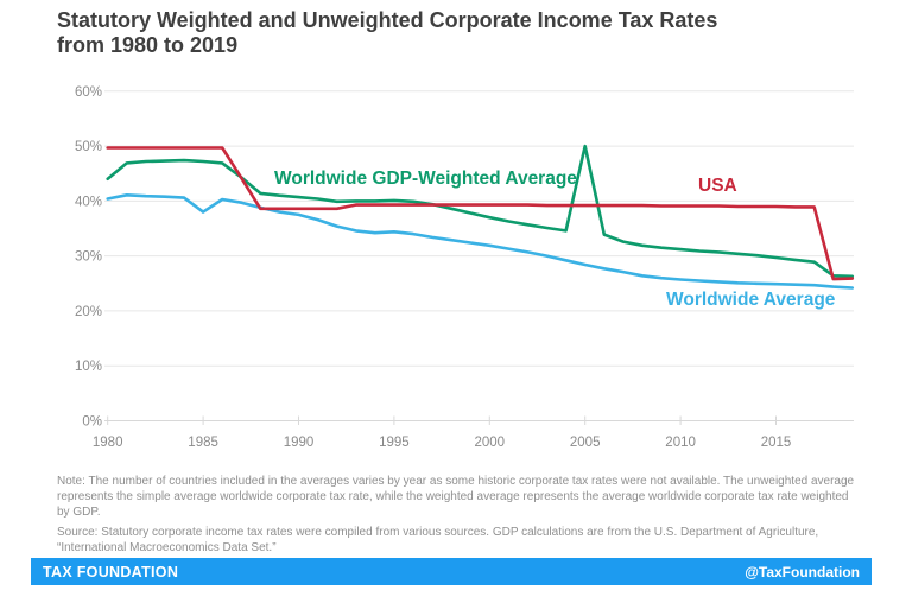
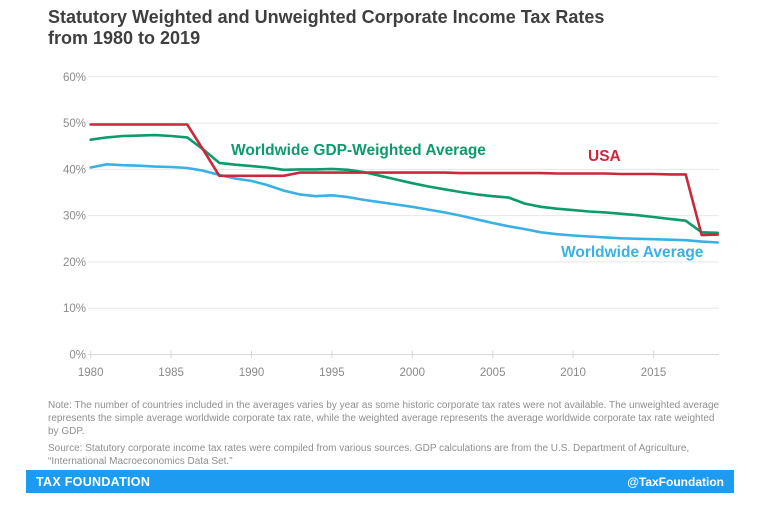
Worldwide GDP-Weighted Average/1980: 44% -> 46%
Worldwide Average/1985: 38% -> 40%
Worldwide GDP-Weighted Average/2005: 50% -> 34%
